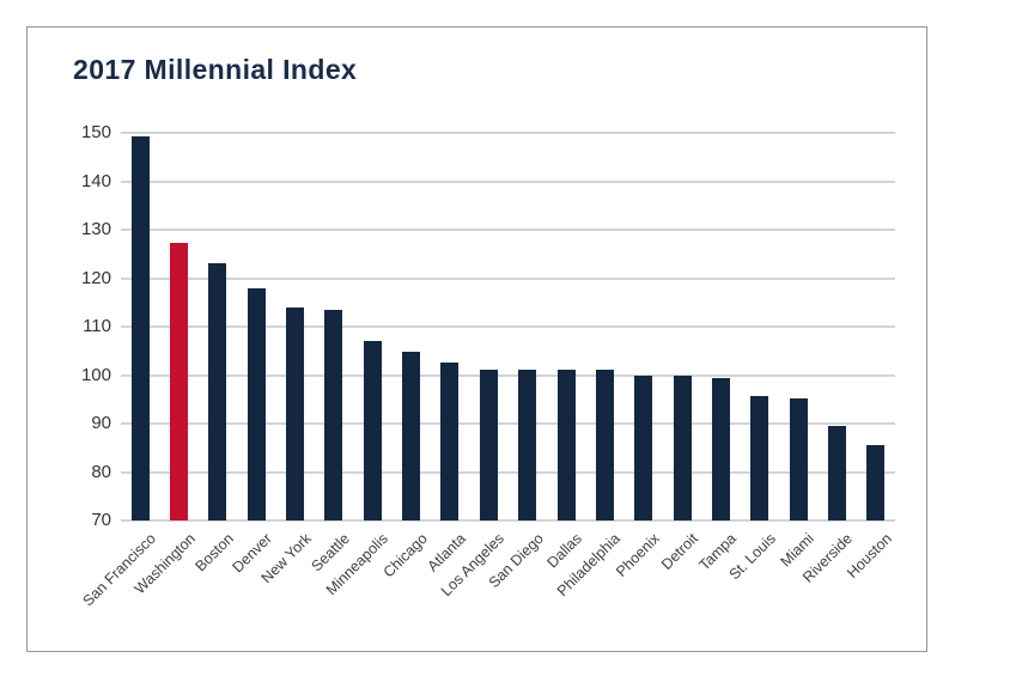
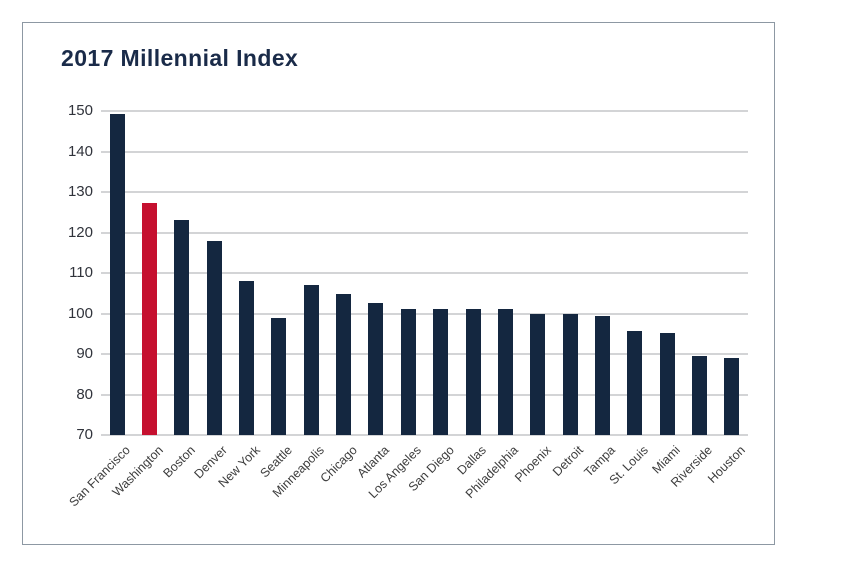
New York: 114 -> 108
Seattle: 113 -> 99
Houston: 86 -> 89
